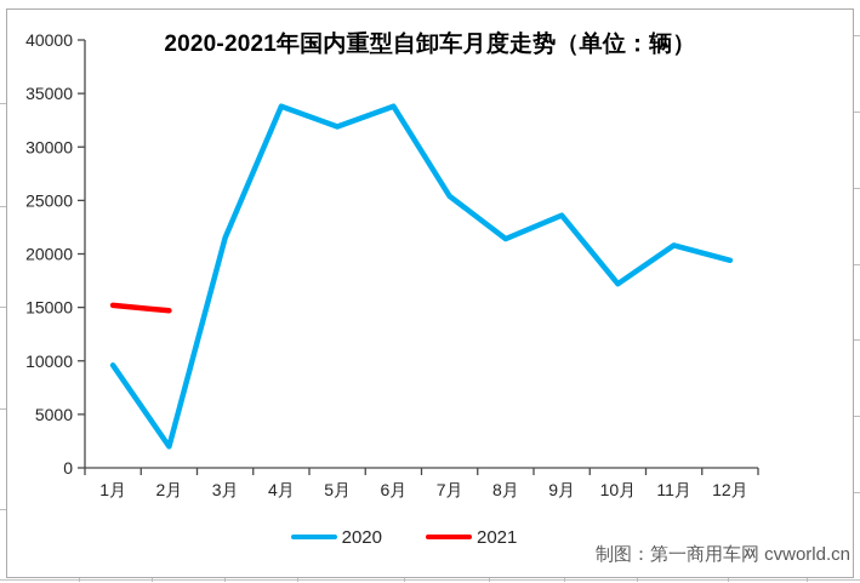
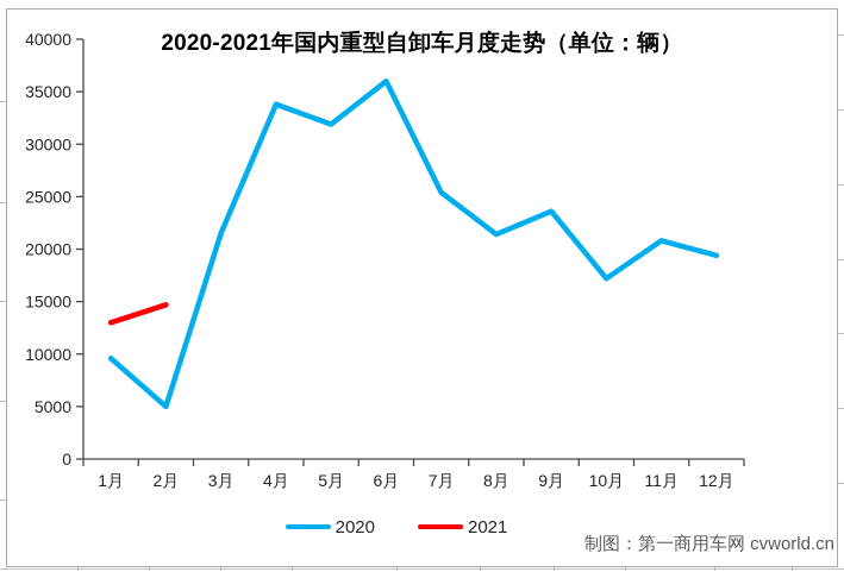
2021/1月: 15000 -> 13000
2020/2月: 2000 -> 5000
2020/6月: 34000 -> 36000
